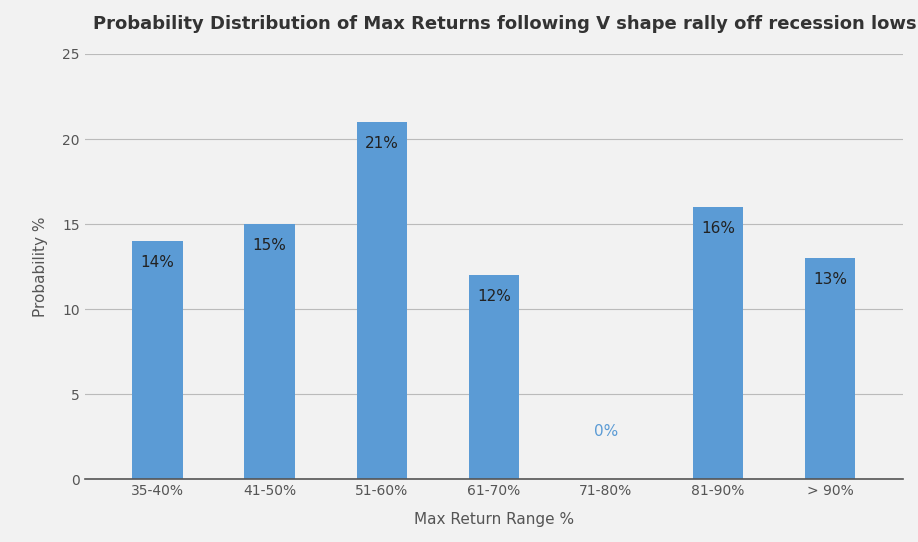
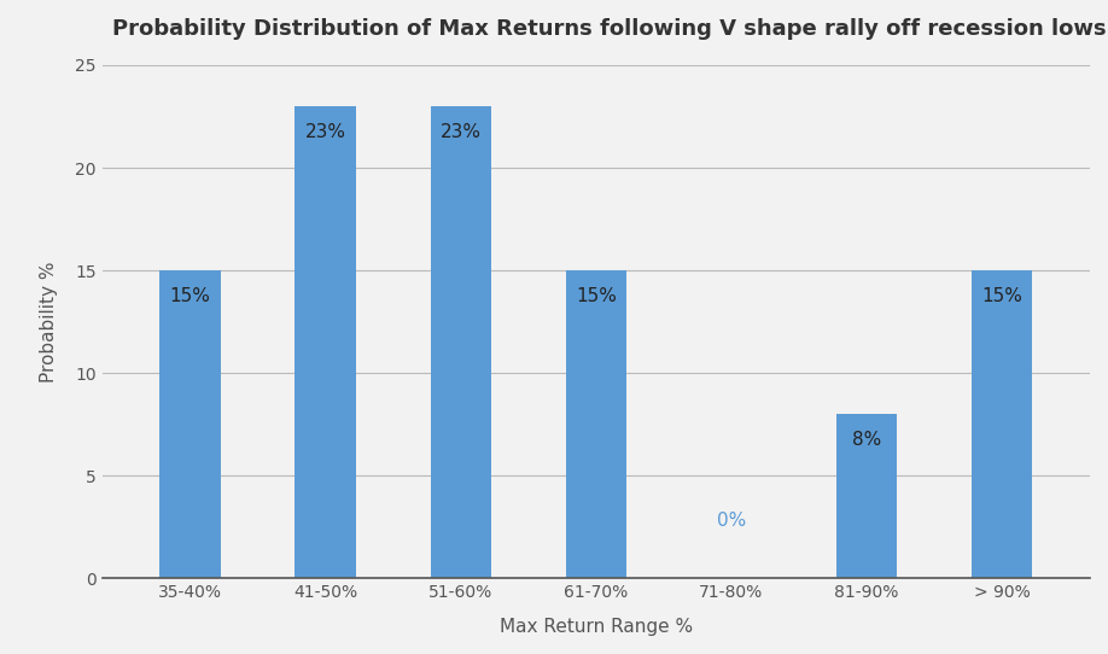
35-40%: 14% -> 15%
41-50%: 15% -> 23%
51-60%: 21% -> 23%
61-70%: 12% -> 15%
81-90%: 16% -> 8%
> 90%: 13% -> 15%
